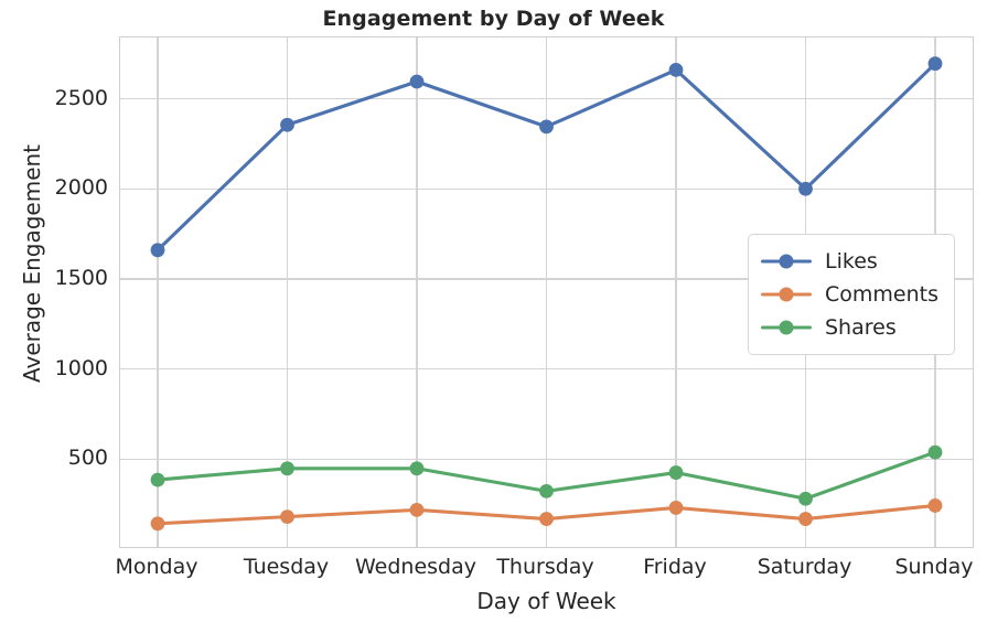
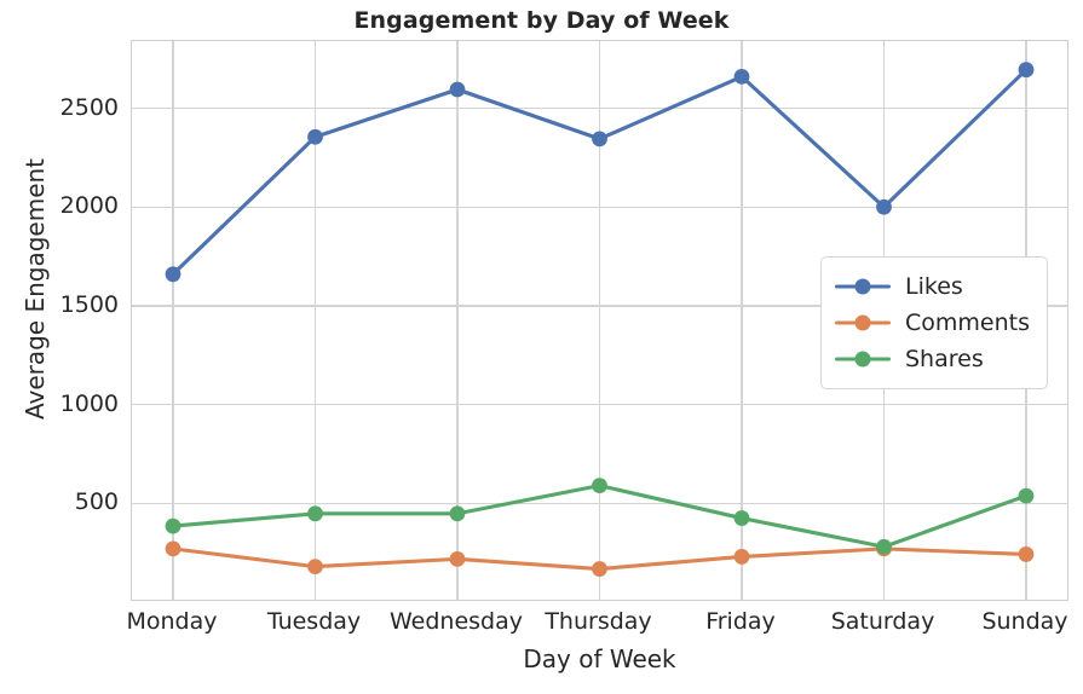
Comments/Monday: 140 -> 270
Shares/Thursday: 320 -> 590
Comments/Saturday: 170 -> 270
